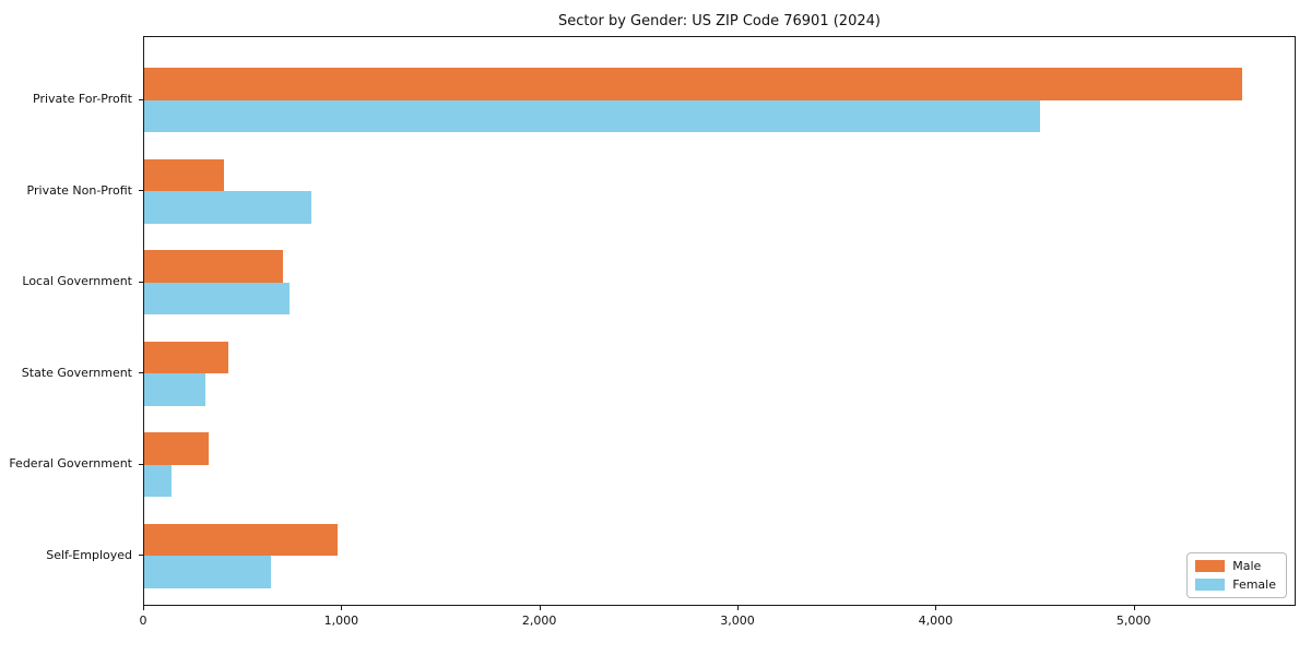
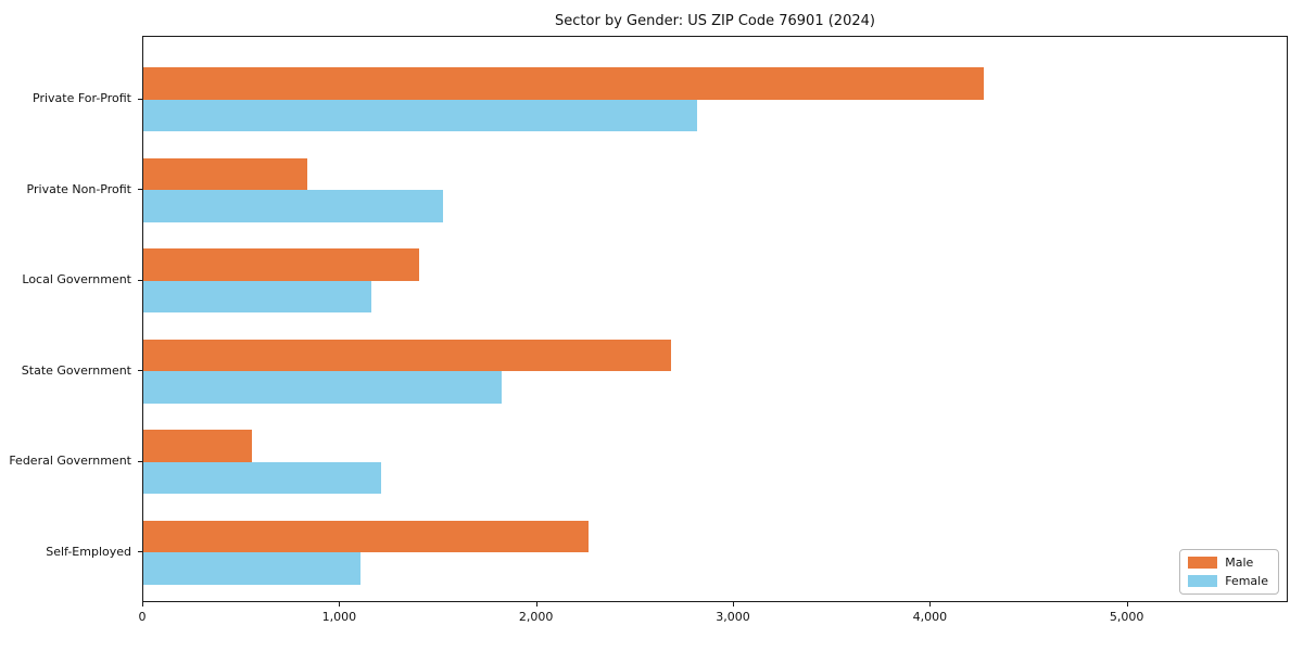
Male/Private For-Profit: 5540 -> 4270
Female/Private For-Profit: 4520 -> 2810
Male/Private Non-Profit: 400 -> 830
Female/Private Non-Profit: 840 -> 1520
Male/Local Government: 700 -> 1400
Female/Local Government: 740 -> 1160
Male/State Government: 420 -> 2680
Female/State Government: 310 -> 1820
Male/Federal Government: 330 -> 550
Female/Federal Government: 140 -> 1210
Male/Self-Employed: 980 -> 2260
Female/Self-Employed: 640 -> 1100
